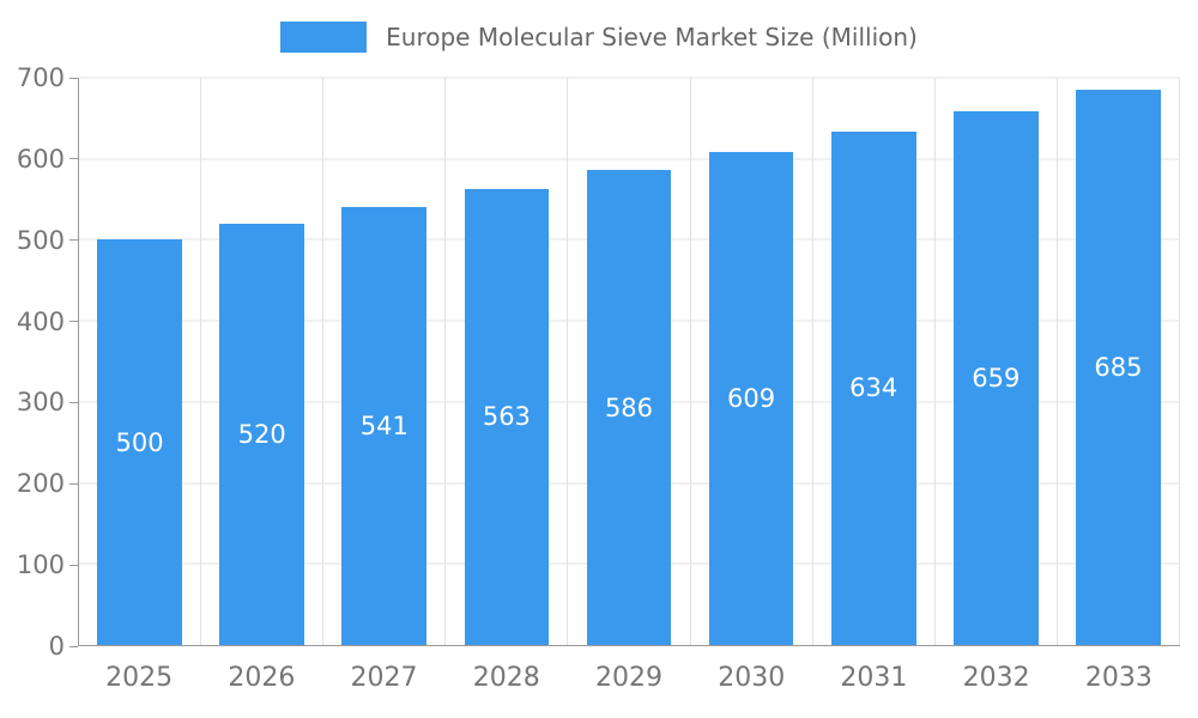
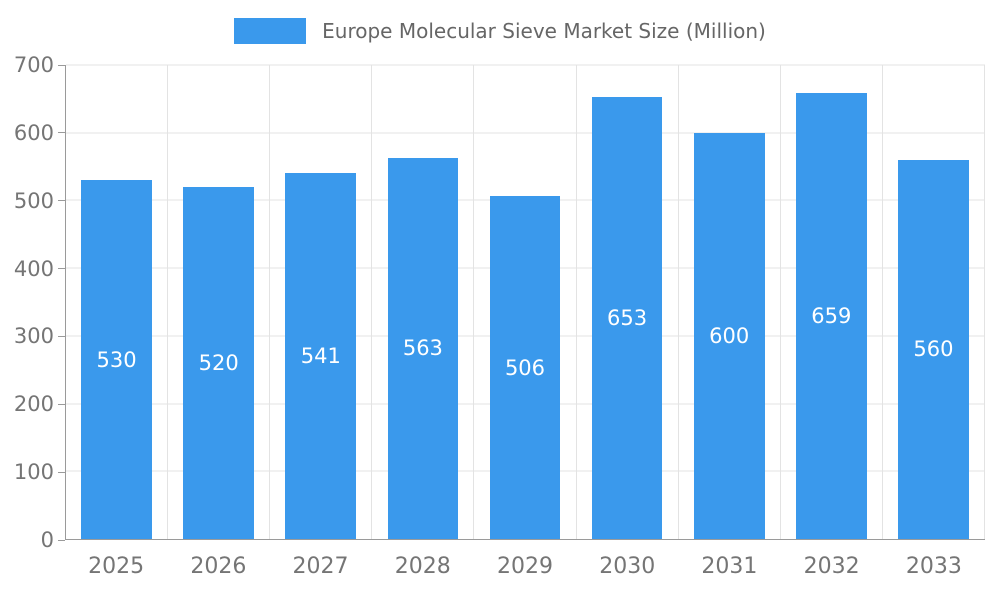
2025: 500 -> 530
2029: 586 -> 506
2030: 609 -> 653
2031: 634 -> 600
2033: 685 -> 560
